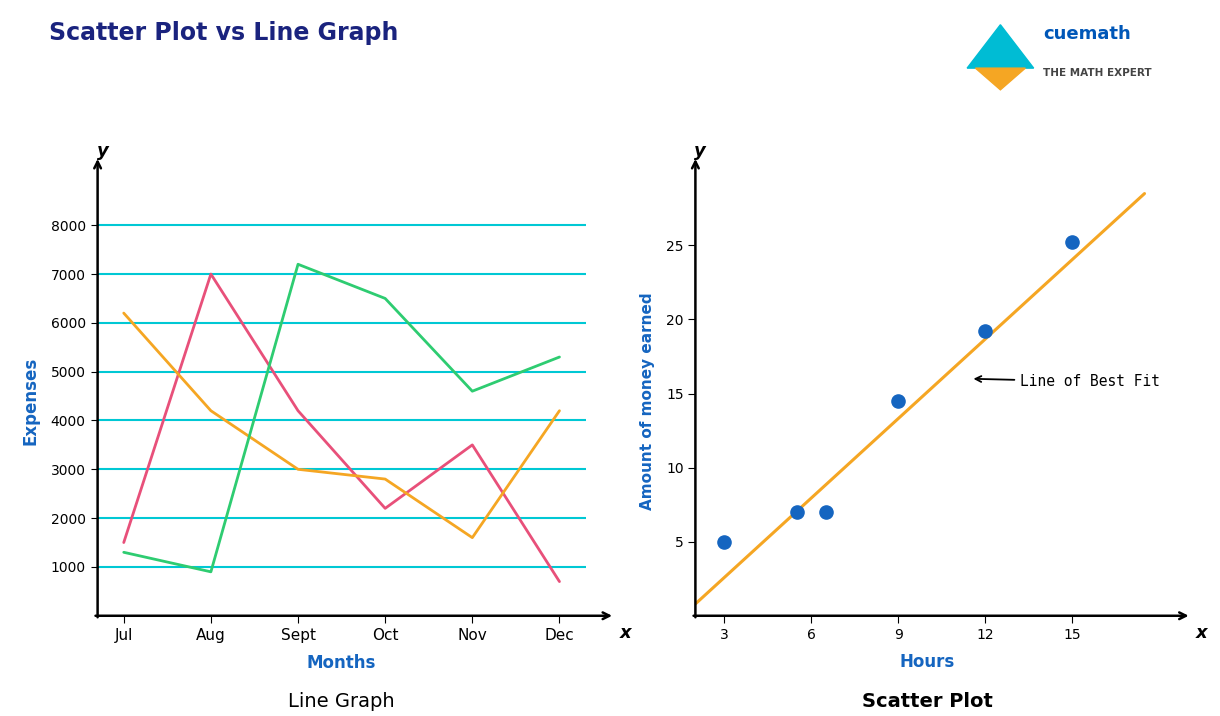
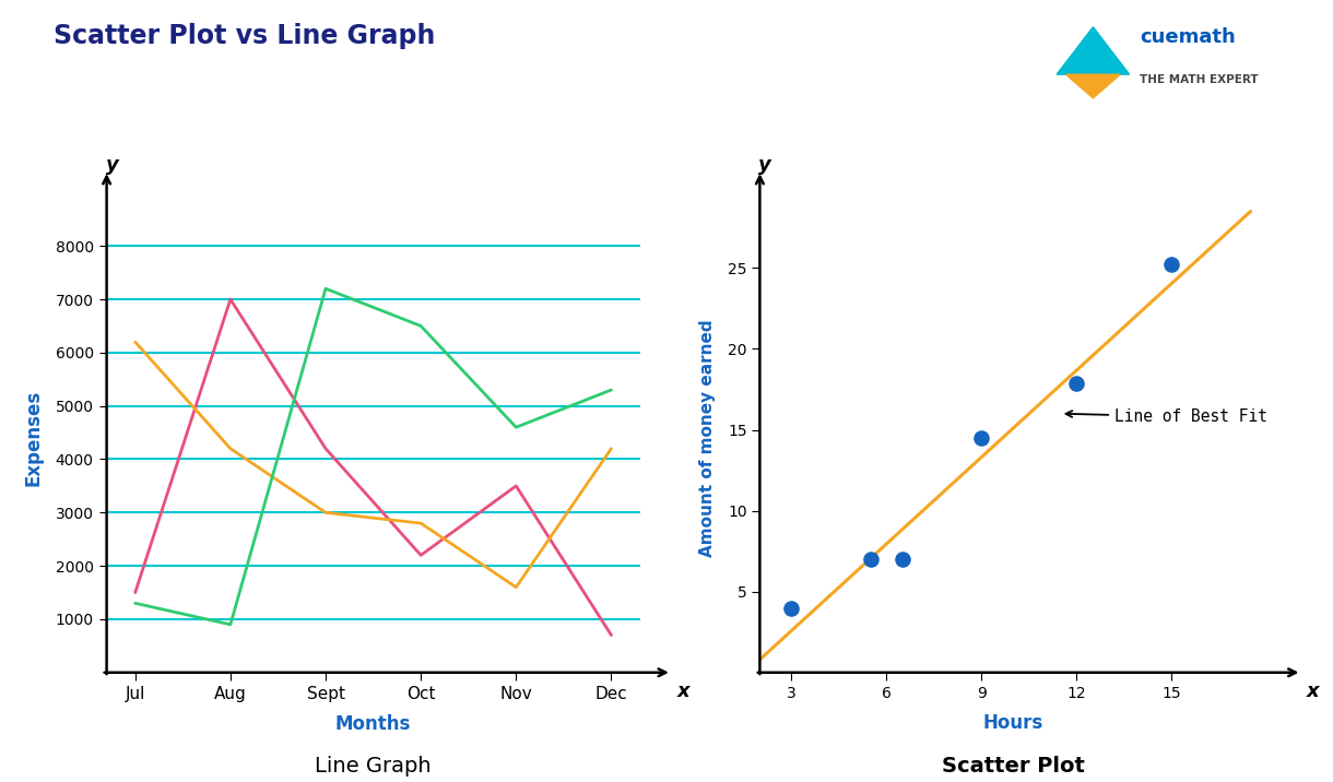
3: 5.0 -> 4.0
12: 19.2 -> 17.9
